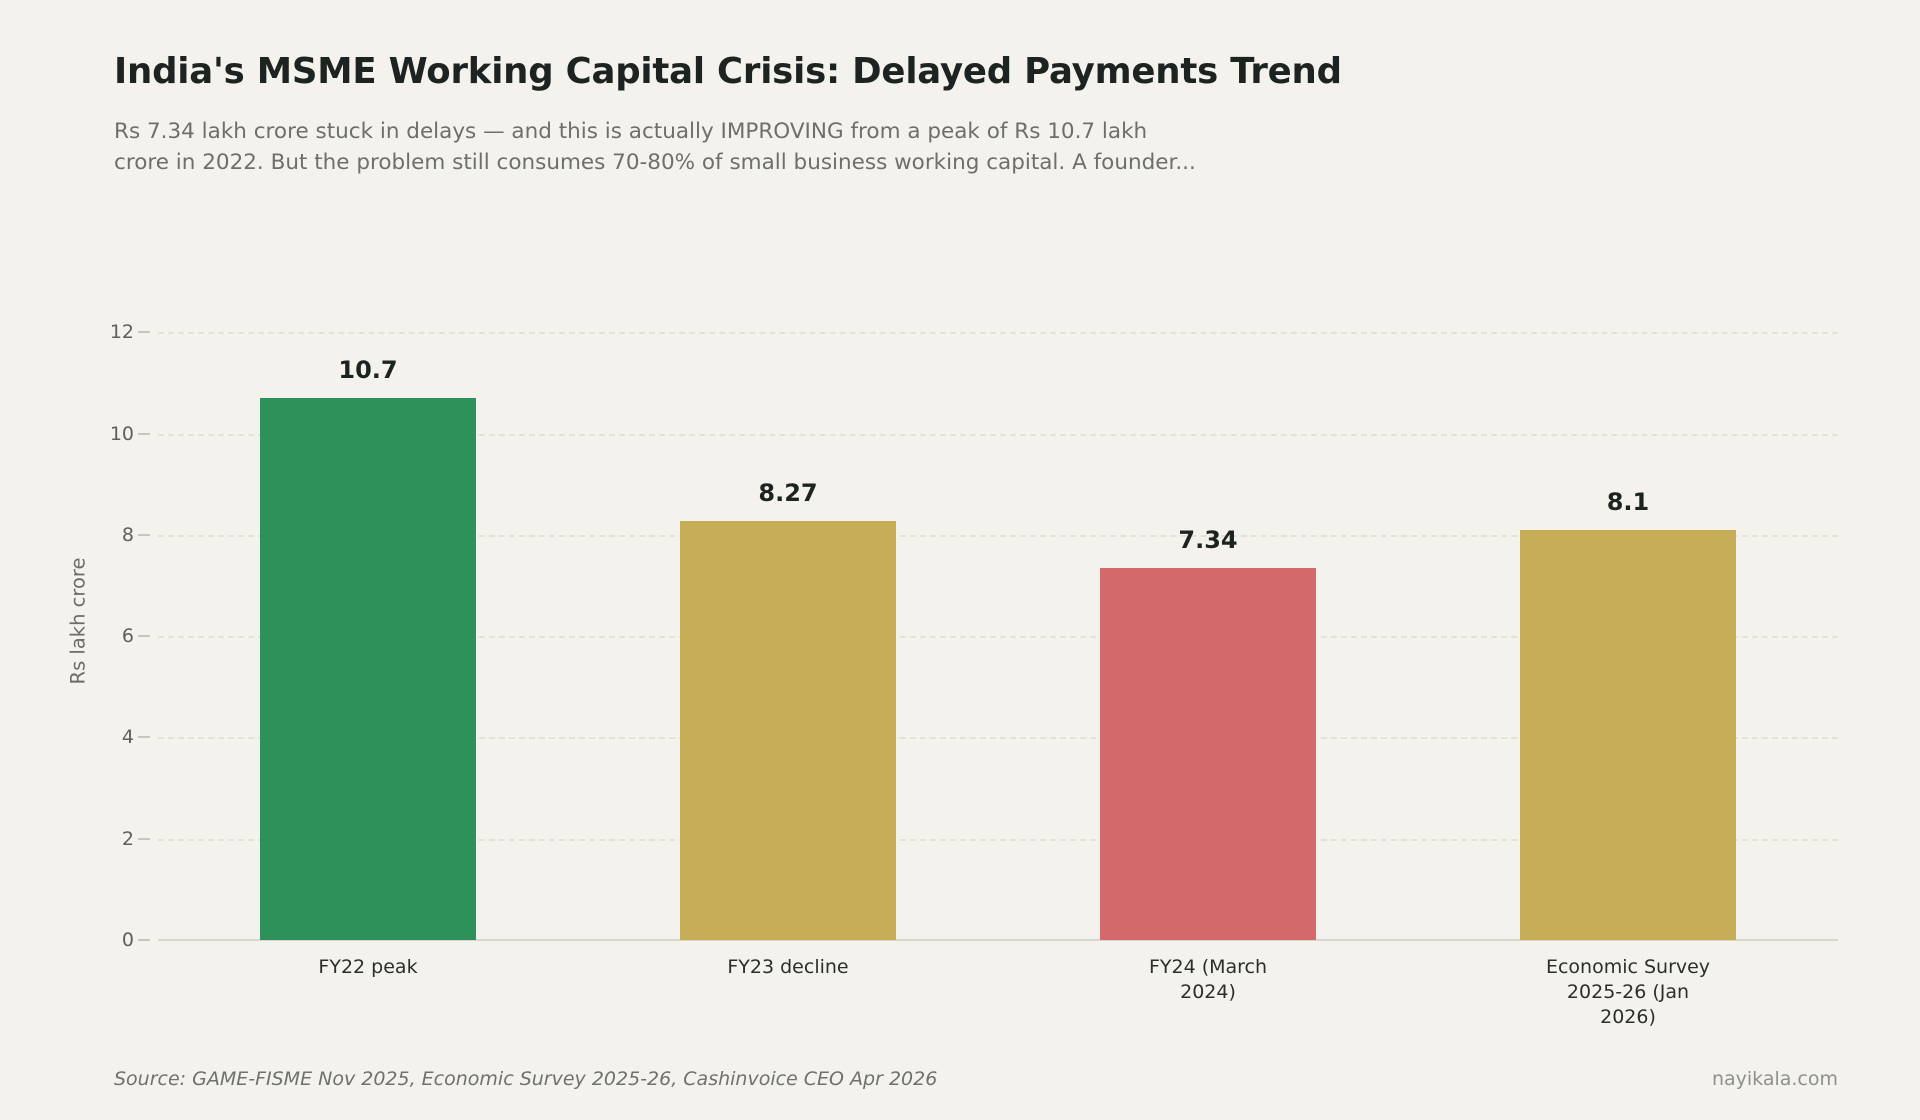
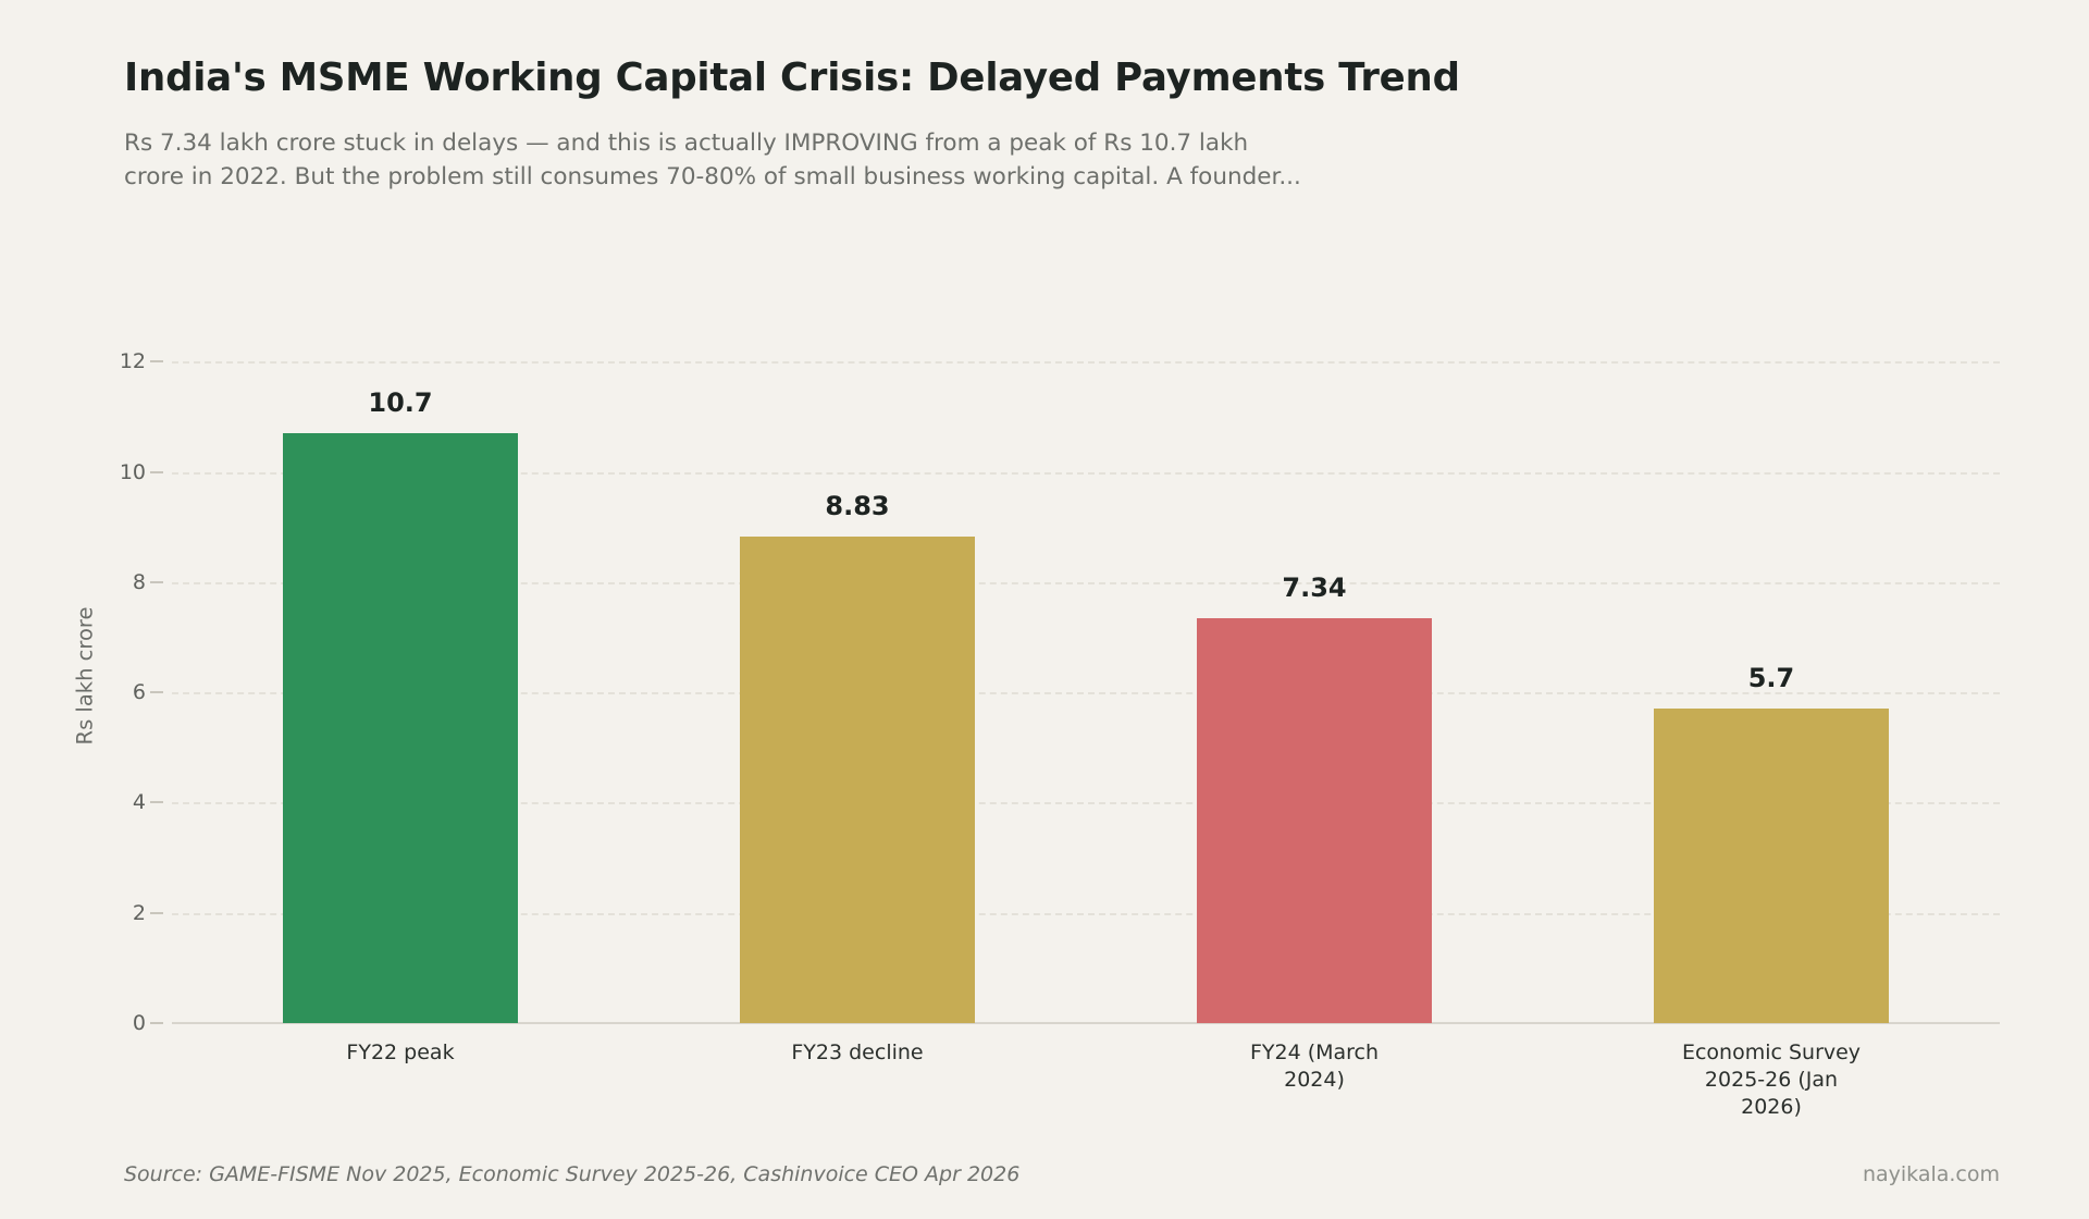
FY23 decline: 8.27 -> 8.83
Economic Survey 2025-26 (Jan 2026): 8.1 -> 5.7
